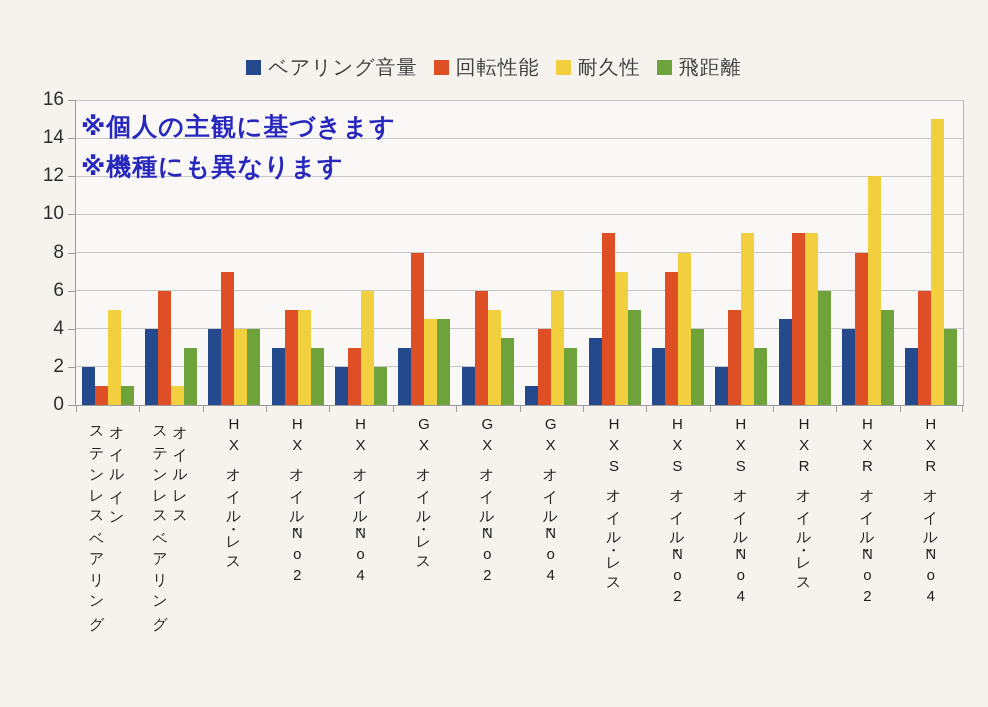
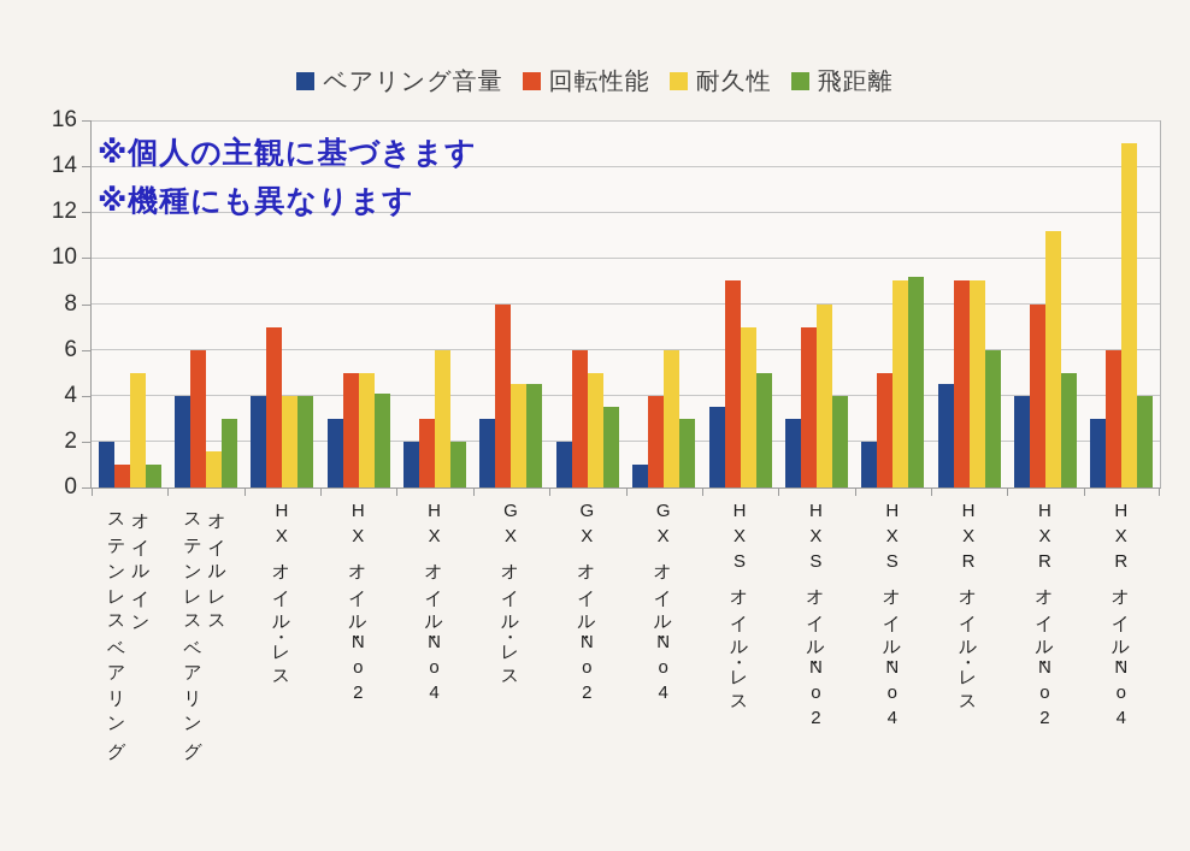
耐久性/オイルレス ステンレスベアリング: 1.0 -> 1.6
飛距離/HXオイル・No2: 3.0 -> 4.1
飛距離/HXSオイル・No4: 3.0 -> 9.2
耐久性/HXRオイル・No2: 12.0 -> 11.2
